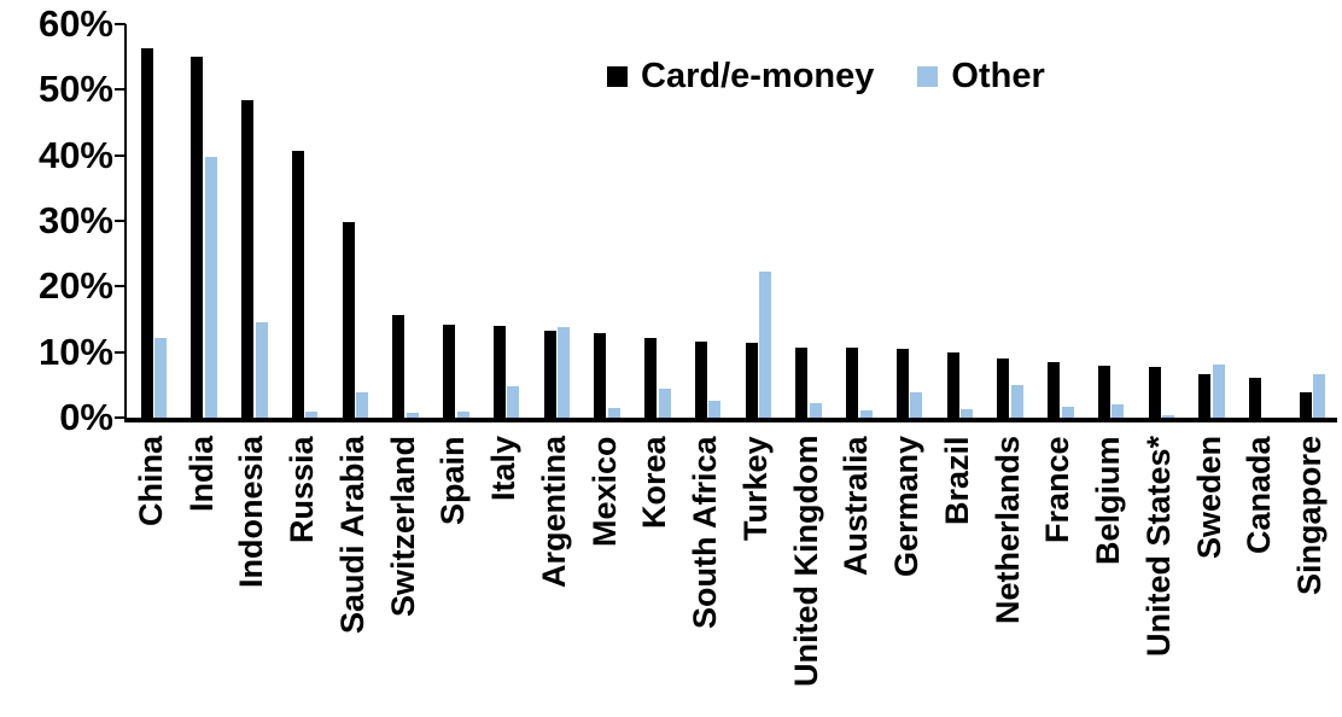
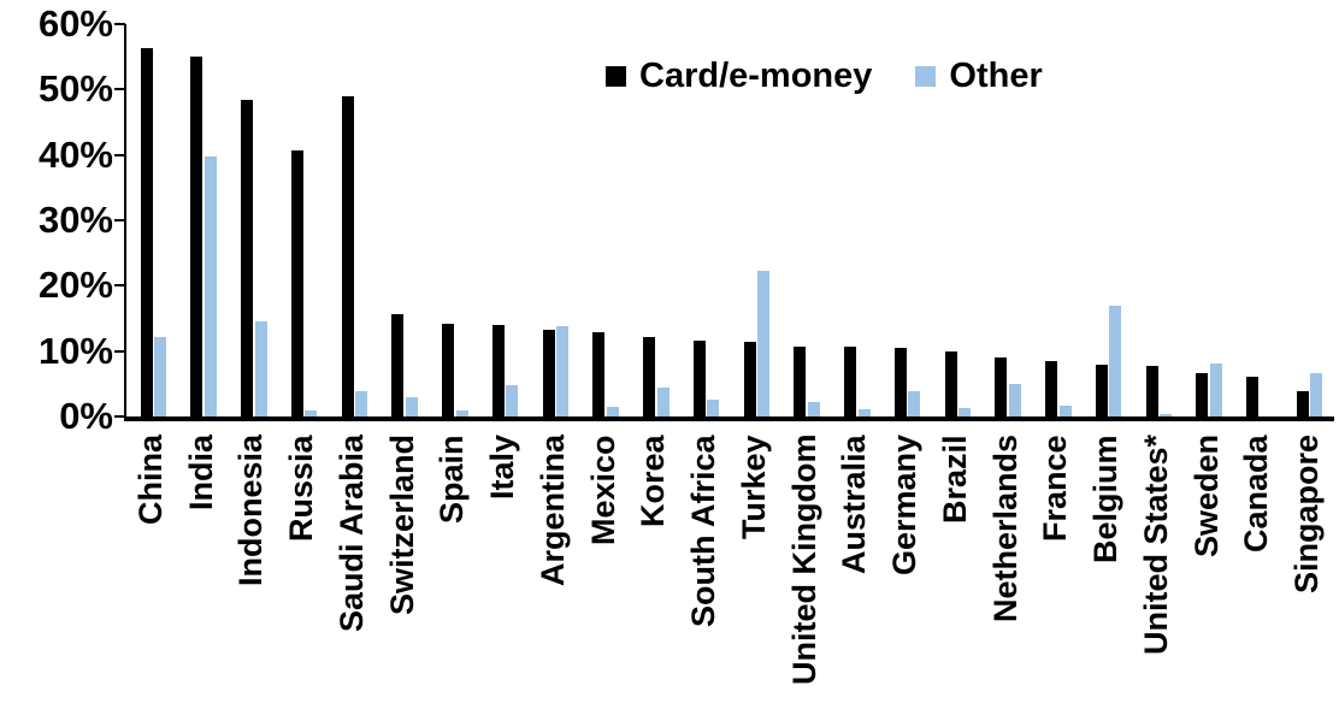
Card/e-money/Saudi Arabia: 30% -> 49%
Other/Switzerland: 1% -> 3%
Other/Belgium: 2% -> 17%
